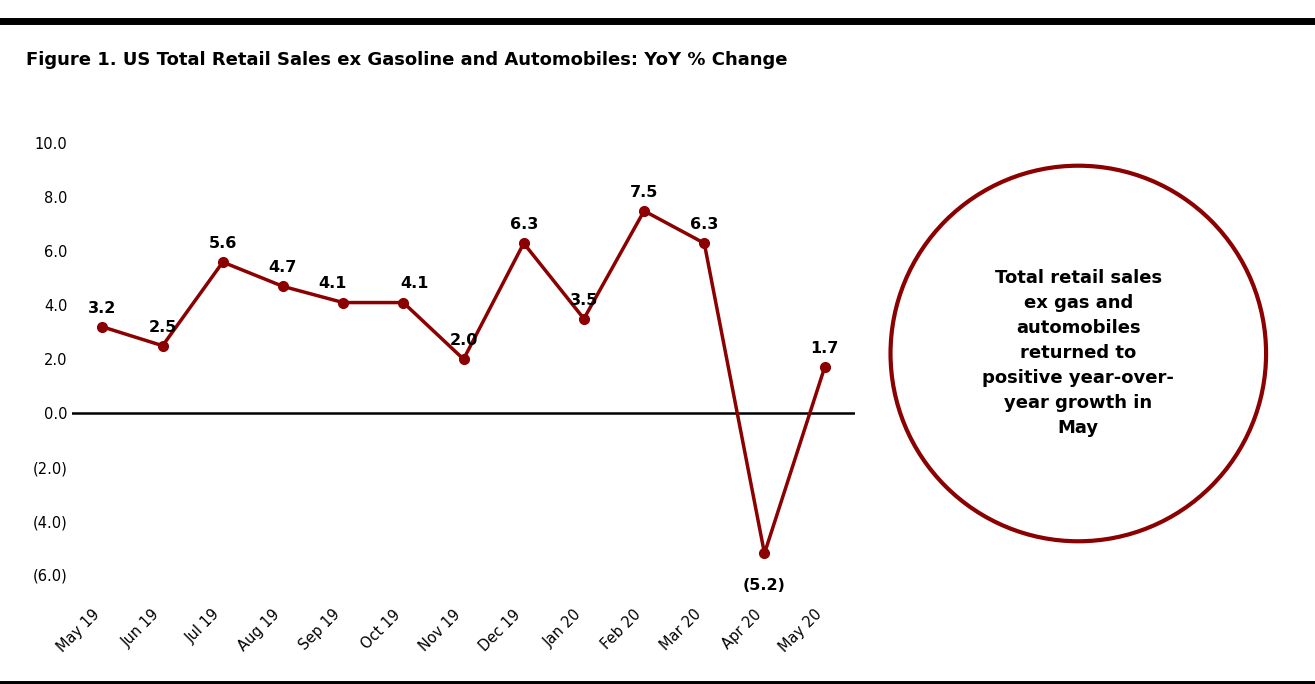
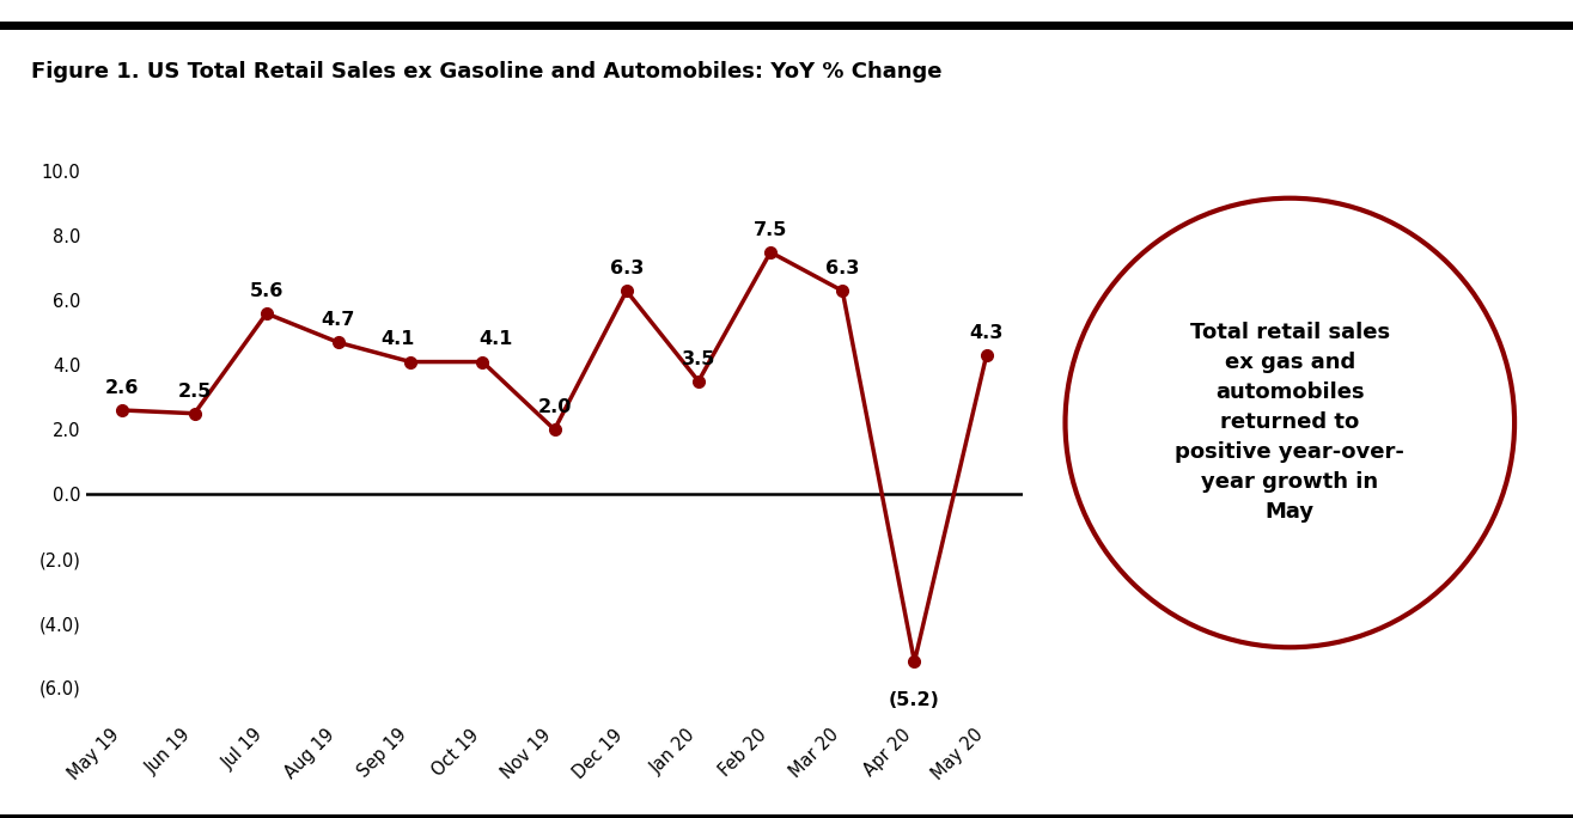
May 19: 3.2 -> 2.6
May 20: 1.7 -> 4.3
